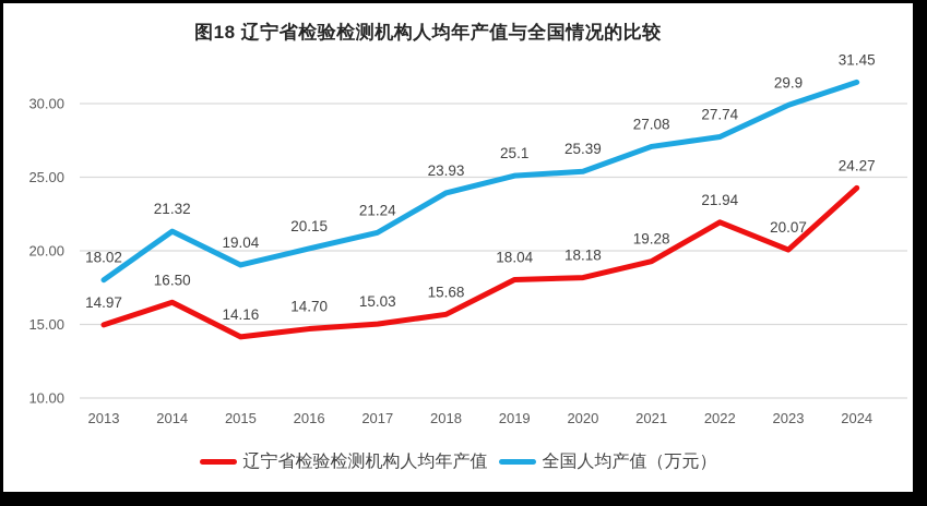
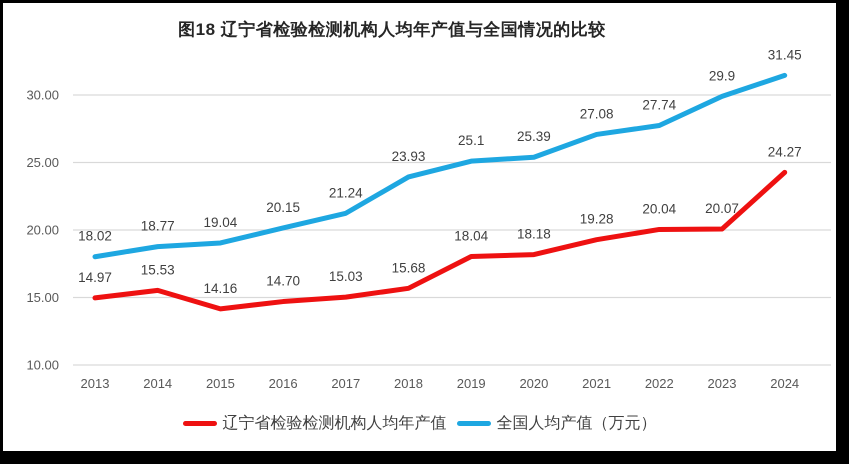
辽宁省检验检测机构人均年产值/2014: 16.50 -> 15.53
全国人均产值（万元）/2014: 21.32 -> 18.77
辽宁省检验检测机构人均年产值/2022: 21.94 -> 20.04
